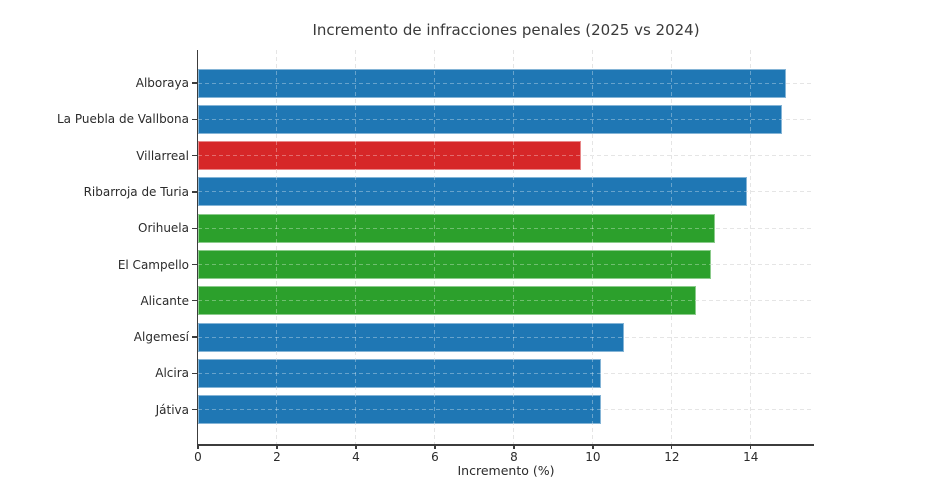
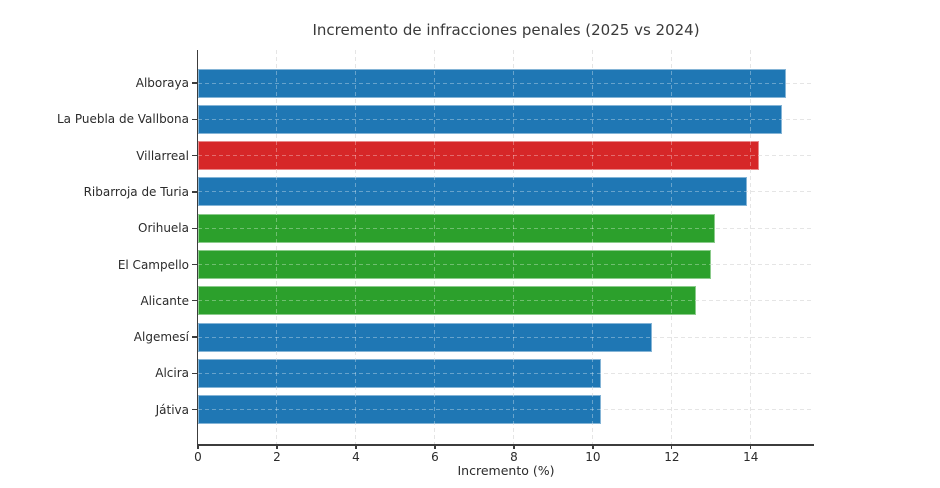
Villarreal: 9.7 -> 14.2
Algemesí: 10.8 -> 11.5
